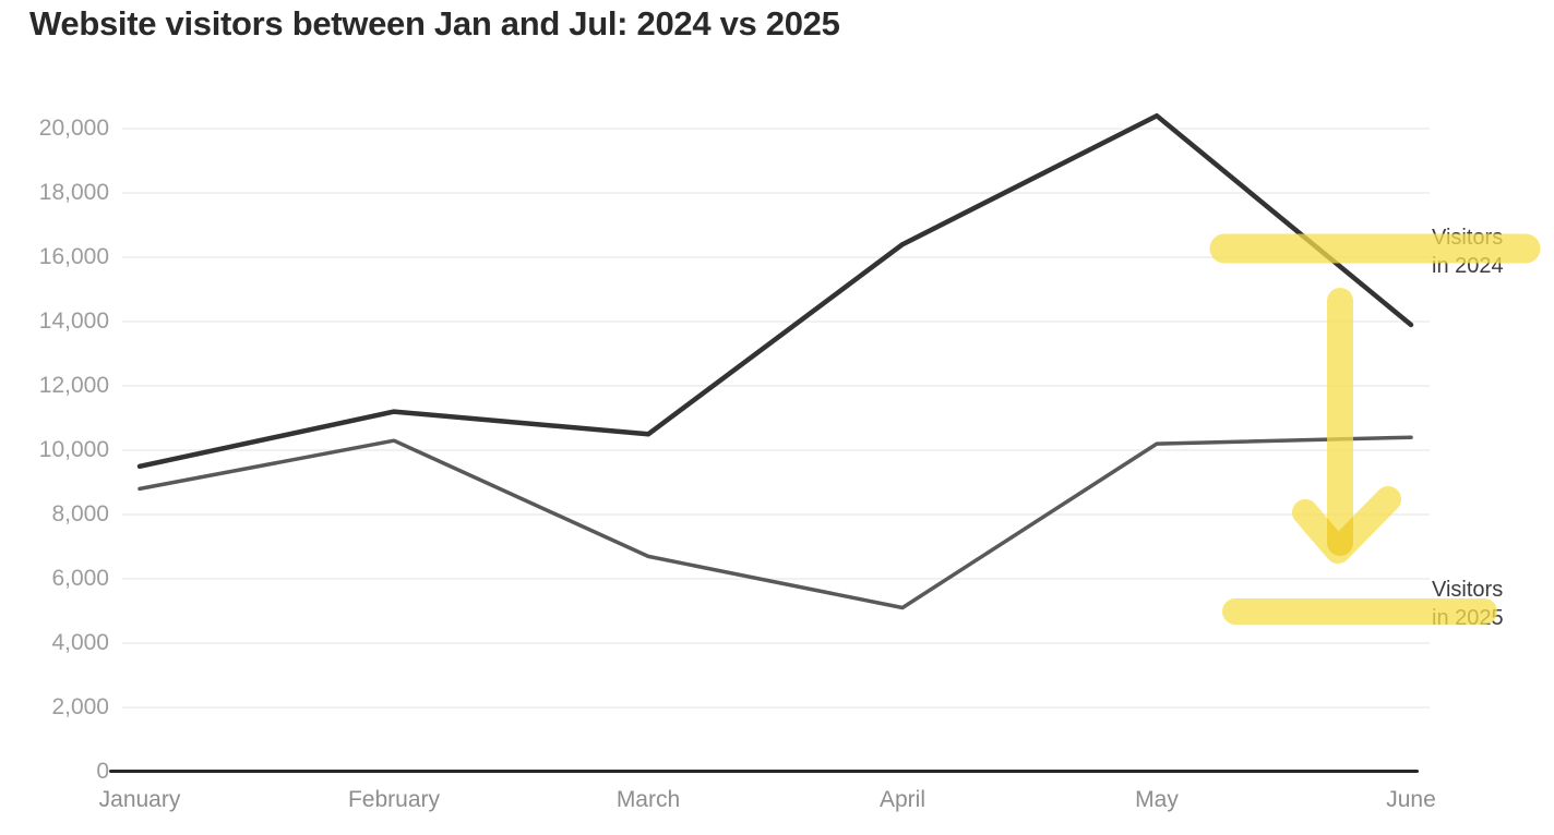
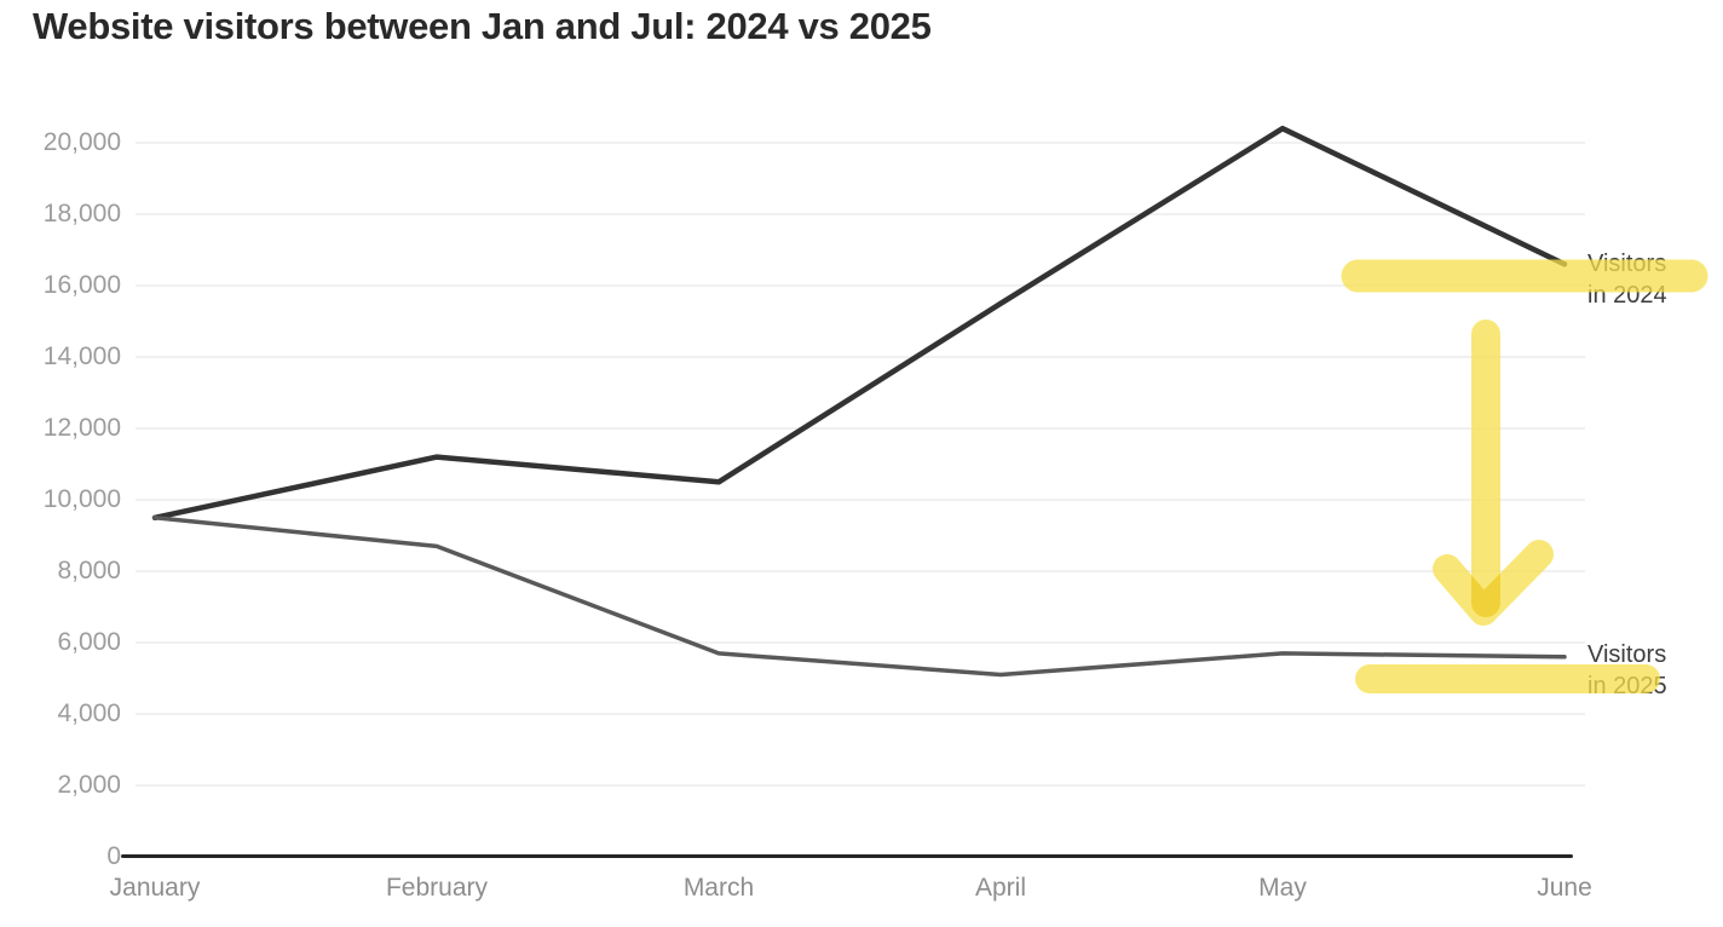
Visitors in 2025/January: 8800 -> 9500
Visitors in 2025/February: 10300 -> 8700
Visitors in 2025/March: 6700 -> 5700
Visitors in 2024/April: 16400 -> 15500
Visitors in 2025/May: 10200 -> 5700
Visitors in 2024/June: 13900 -> 16600
Visitors in 2025/June: 10400 -> 5600
